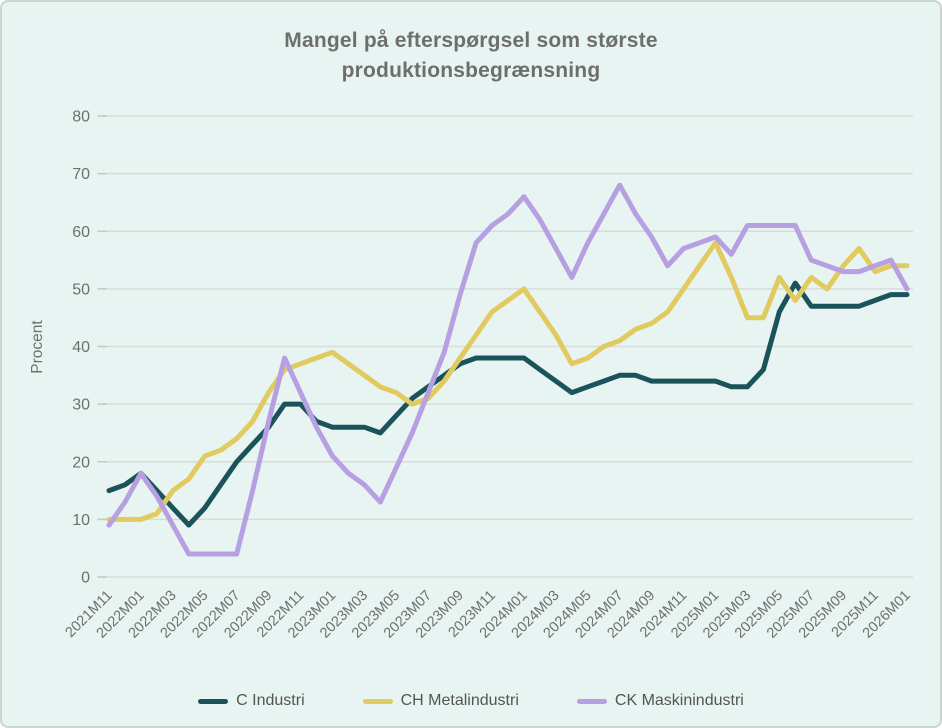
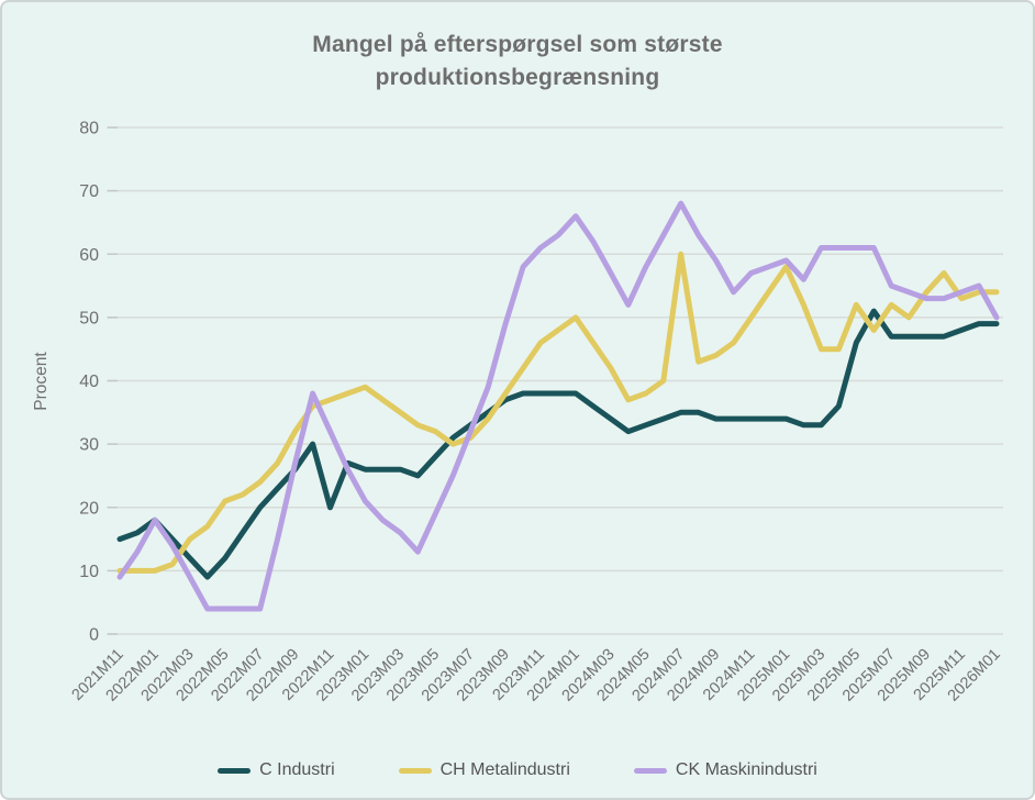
C Industri/2022M11: 30 -> 20
CH Metalindustri/2024M07: 41 -> 60
